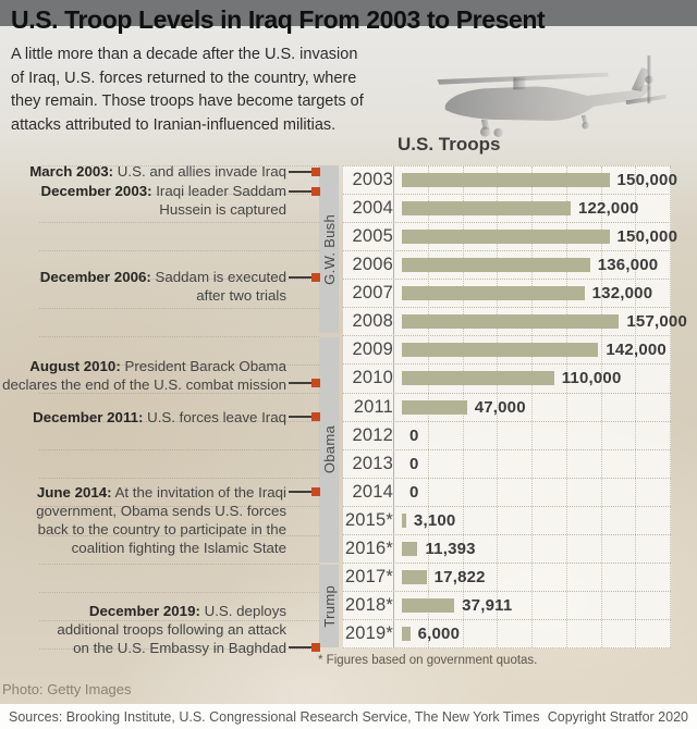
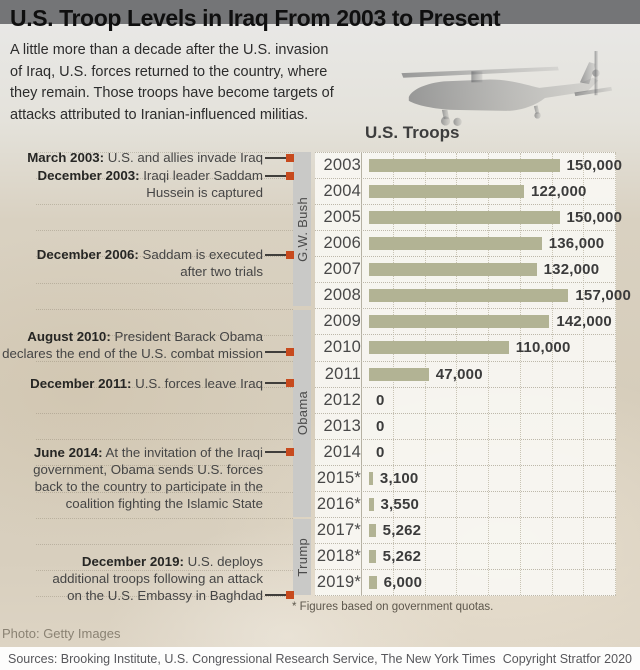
2016*: 11,393 -> 3,550
2017*: 17,822 -> 5,262
2018*: 37,911 -> 5,262
